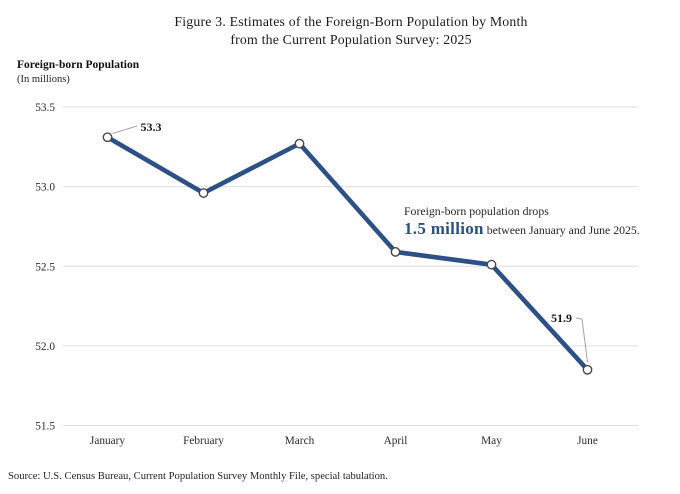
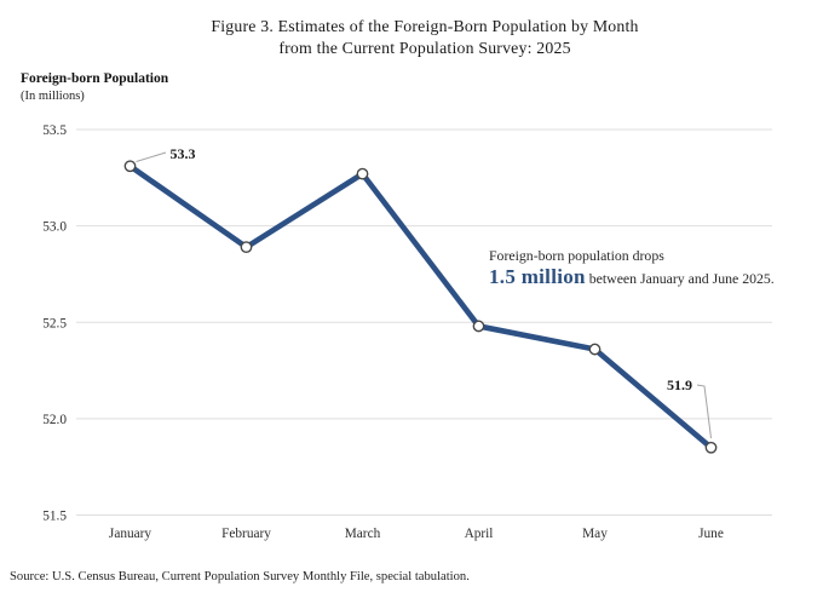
February: 52.96 -> 52.89
April: 52.59 -> 52.48
May: 52.51 -> 52.36
